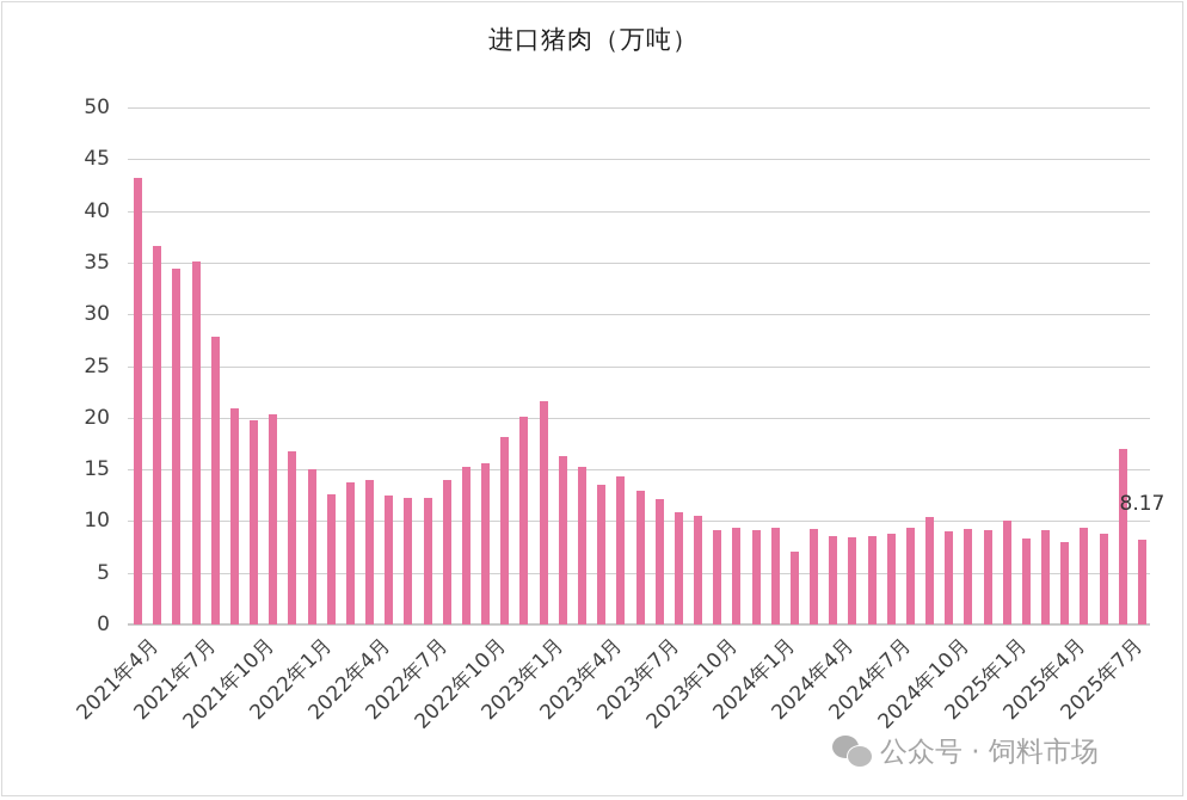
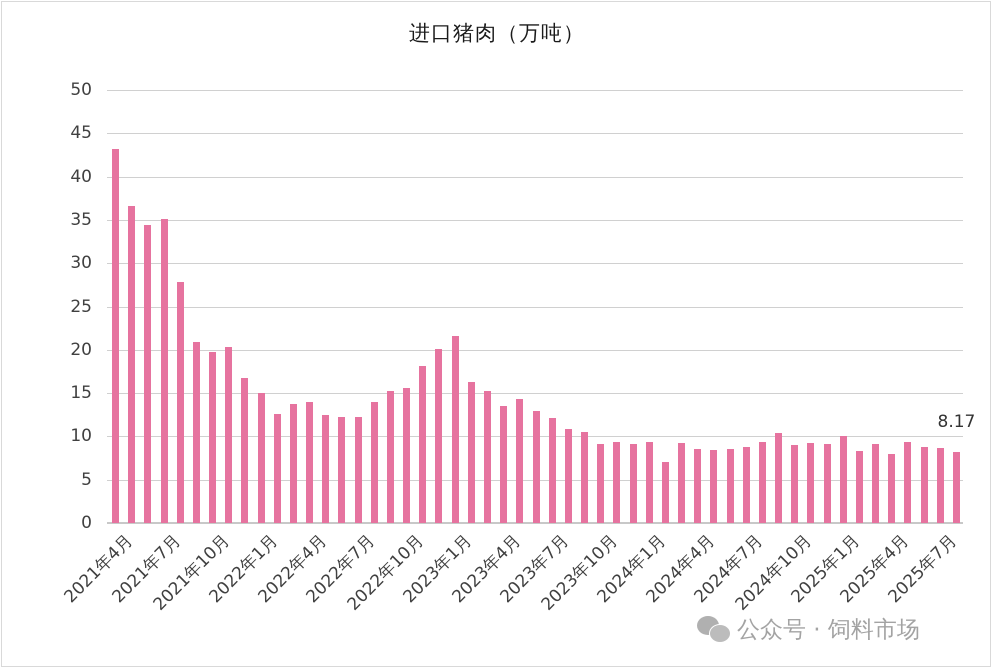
2025年7月: 17 -> 9
